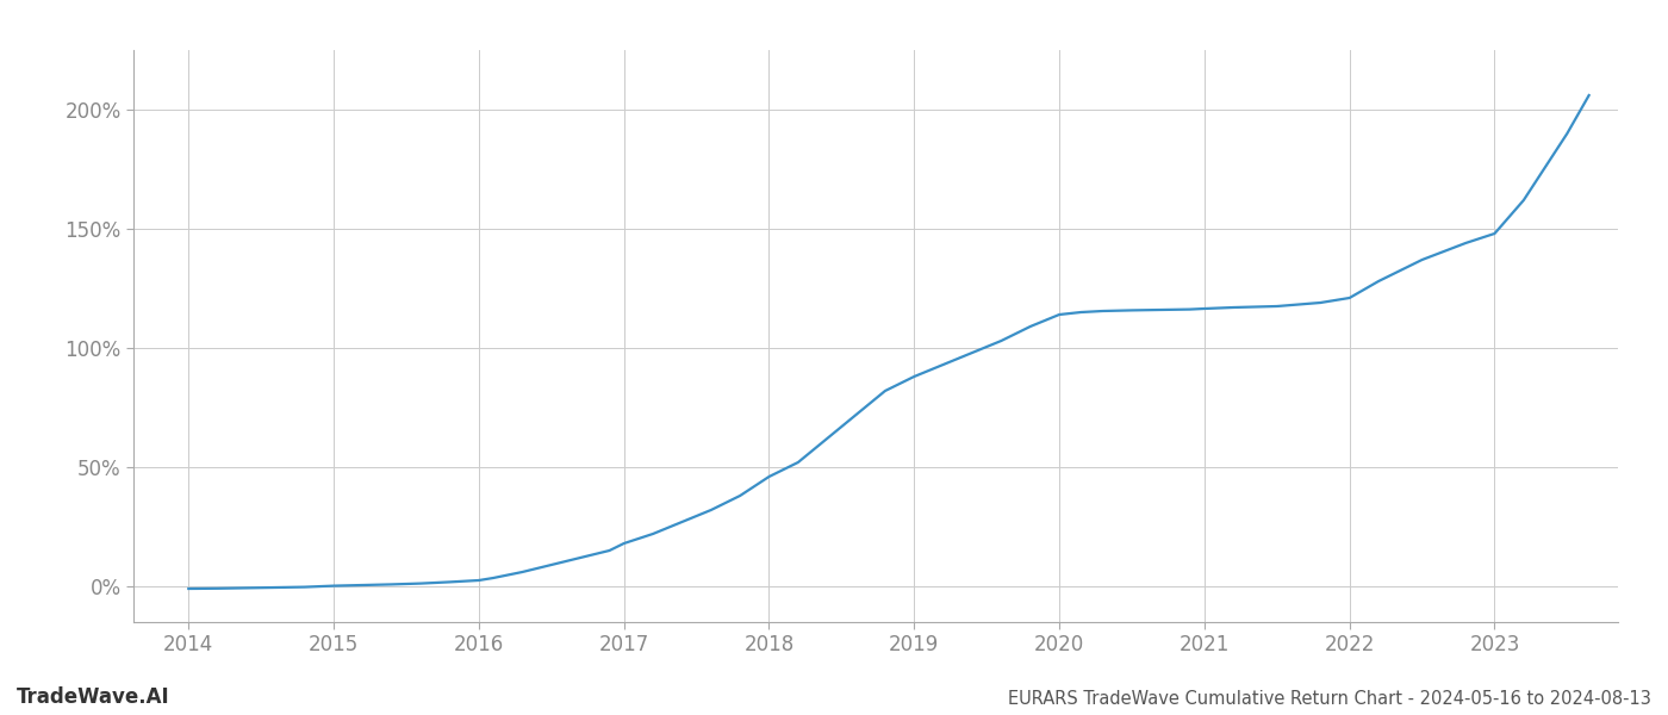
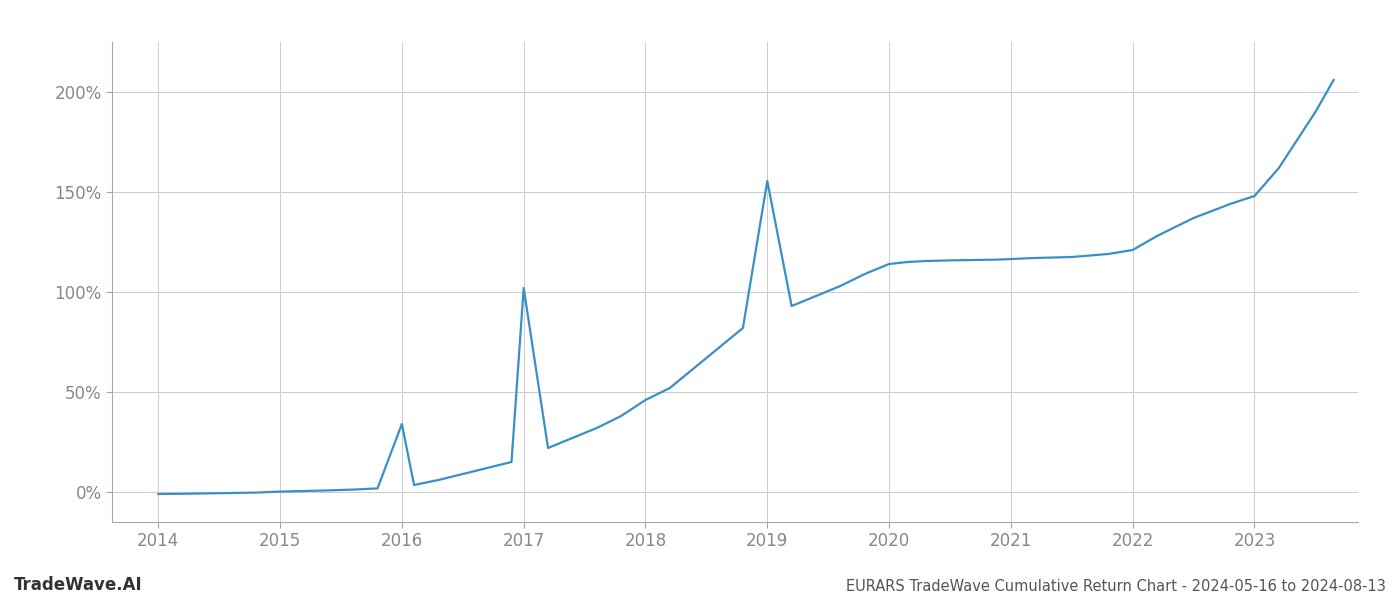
2016: 2.5% -> 34.0%
2017: 18.0% -> 102.0%
2019: 88.0% -> 155.5%
